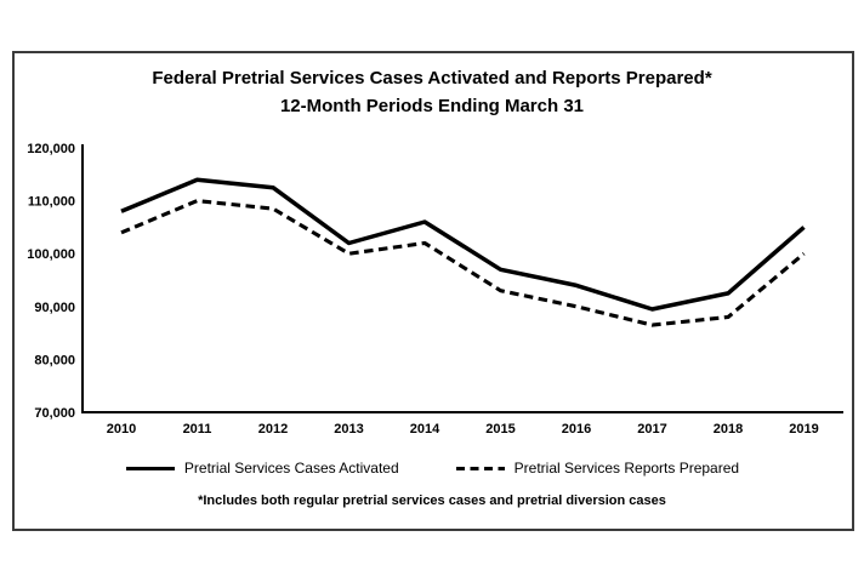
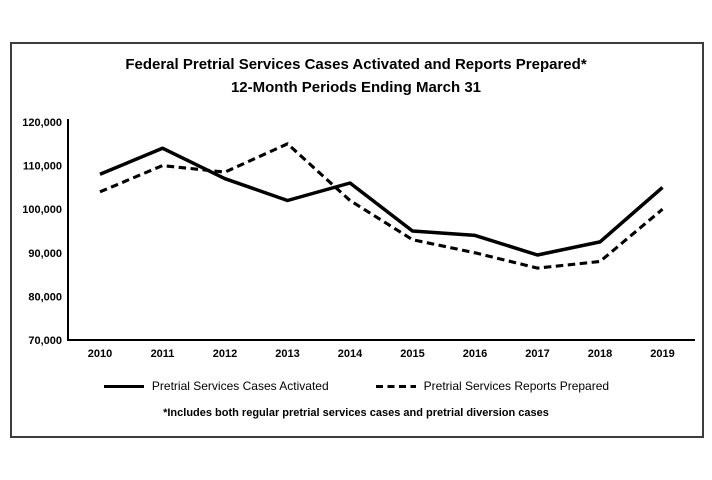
Pretrial Services Cases Activated/2012: 112000 -> 107000
Pretrial Services Reports Prepared/2013: 100000 -> 115000
Pretrial Services Cases Activated/2015: 97000 -> 95000
